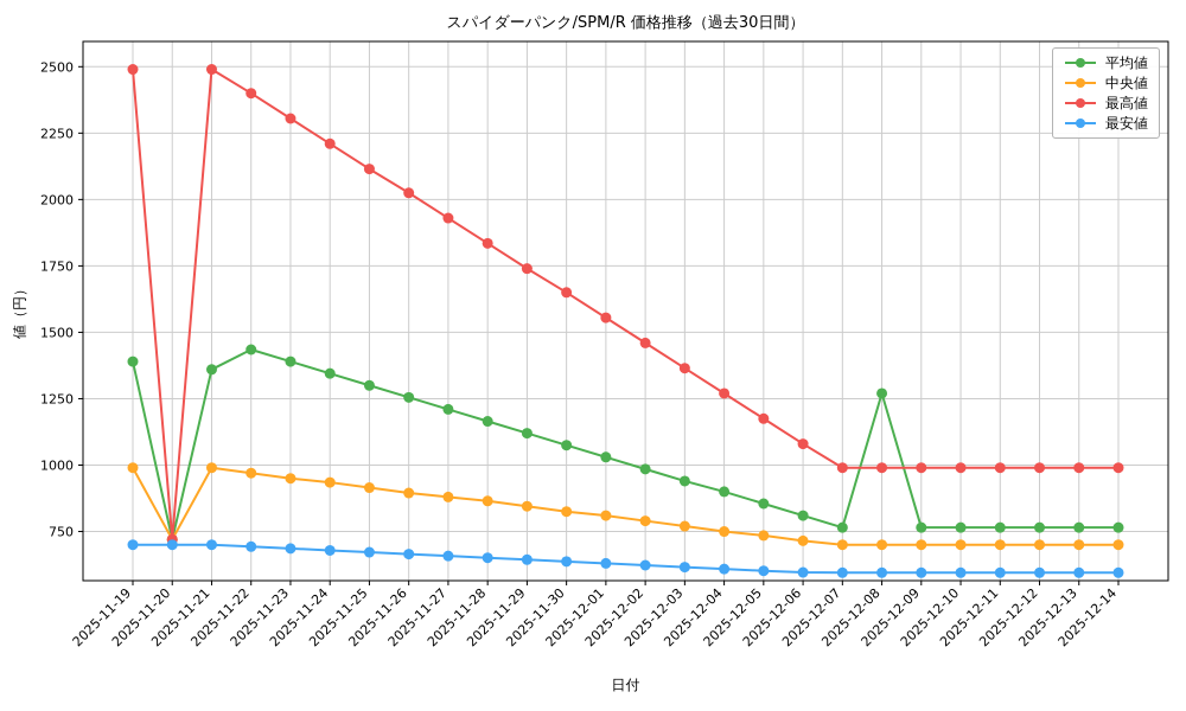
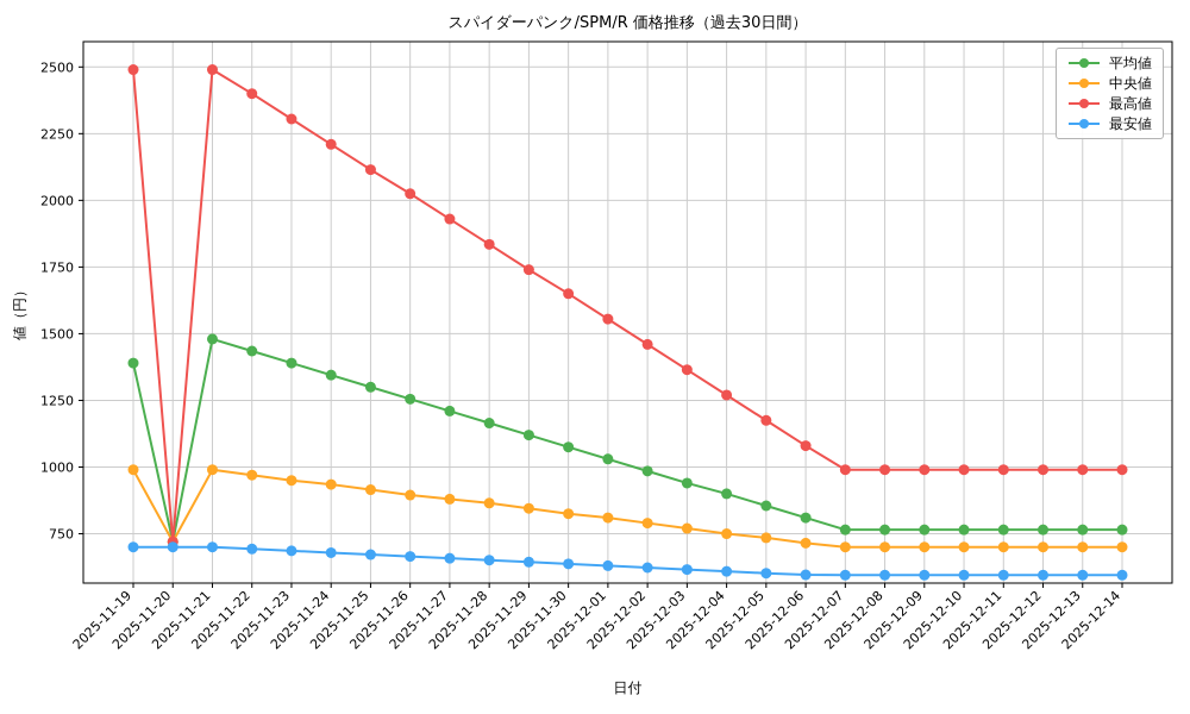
平均値/2025-11-21: 1360 -> 1480
平均値/2025-12-08: 1270 -> 760
